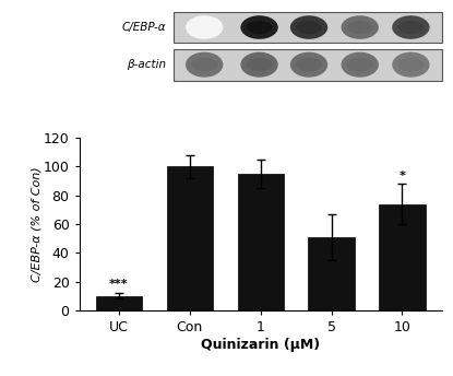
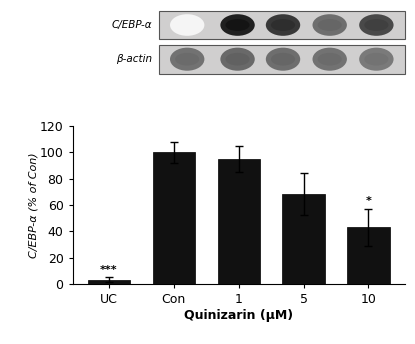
UC: 10 -> 3
5: 51 -> 68
10: 74 -> 43
